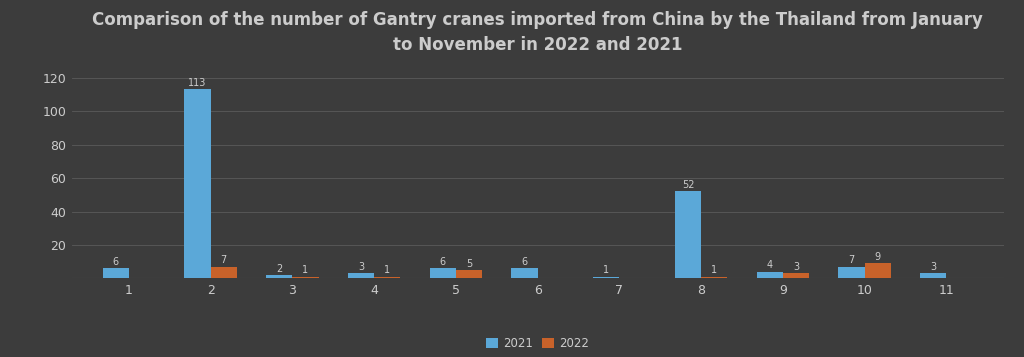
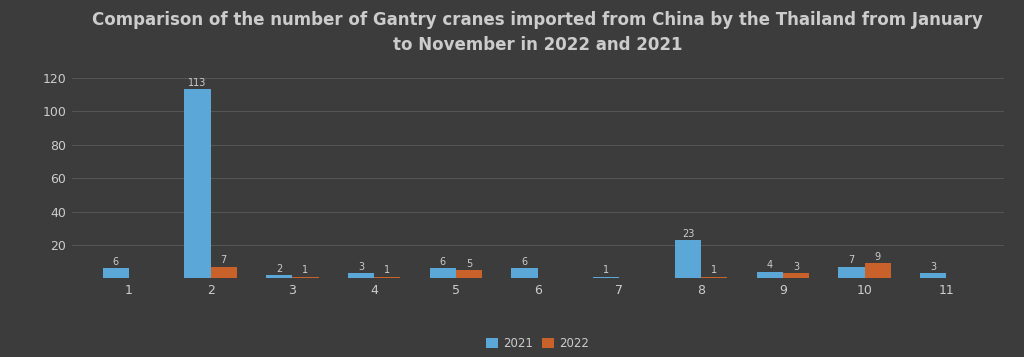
2021/8: 52 -> 23
